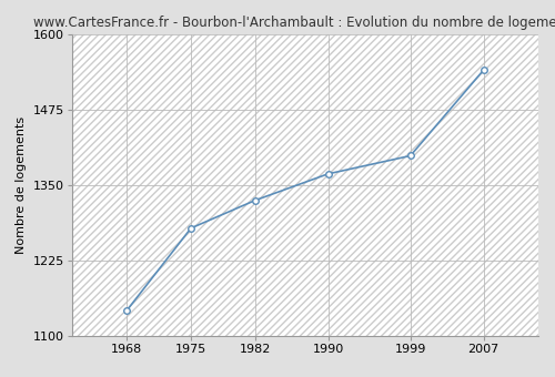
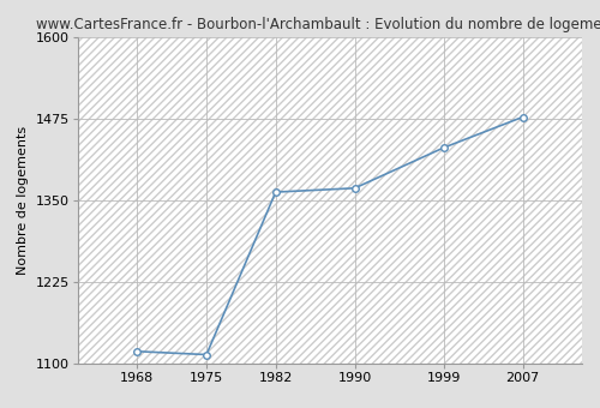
1968: 1142 -> 1118
1975: 1278 -> 1113
1982: 1324 -> 1362
1999: 1398 -> 1430
2007: 1540 -> 1477
